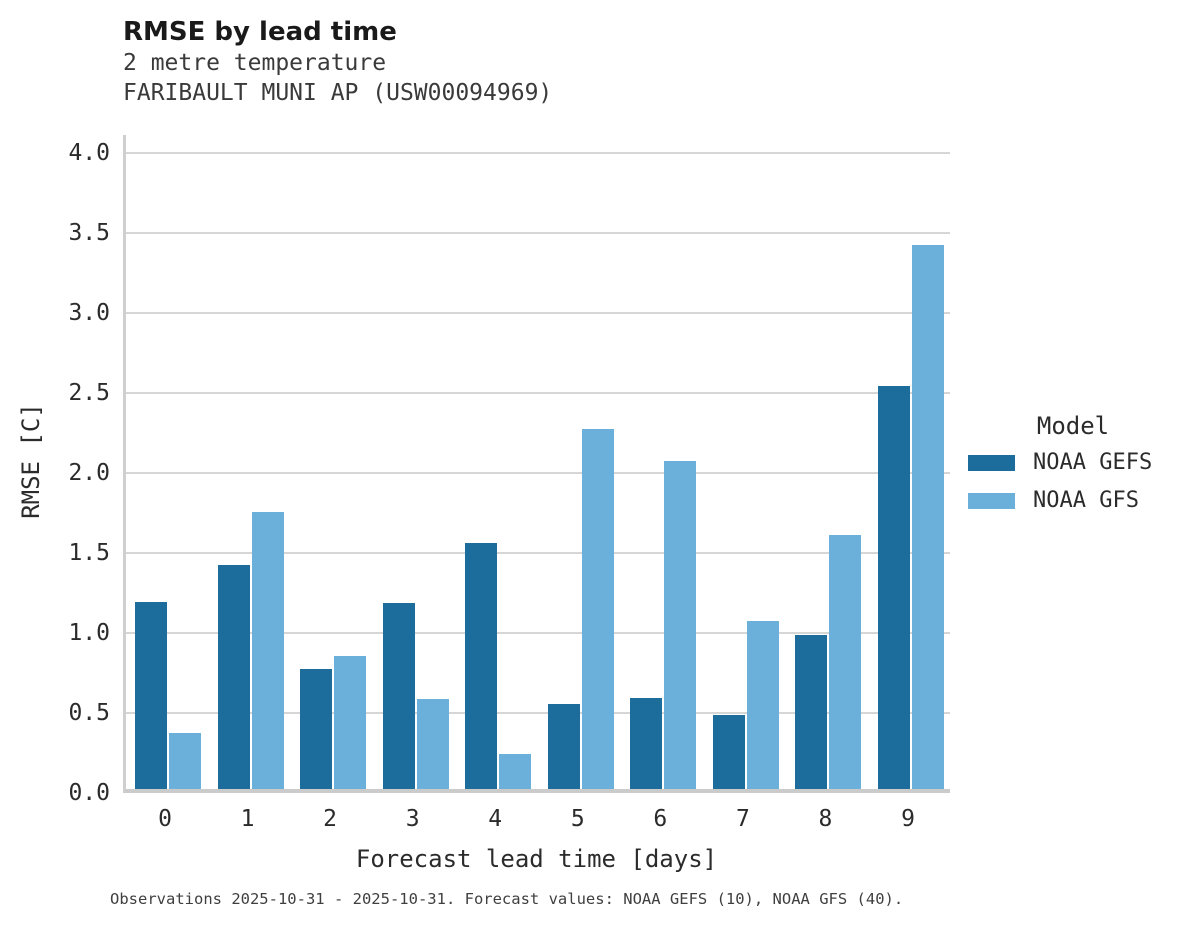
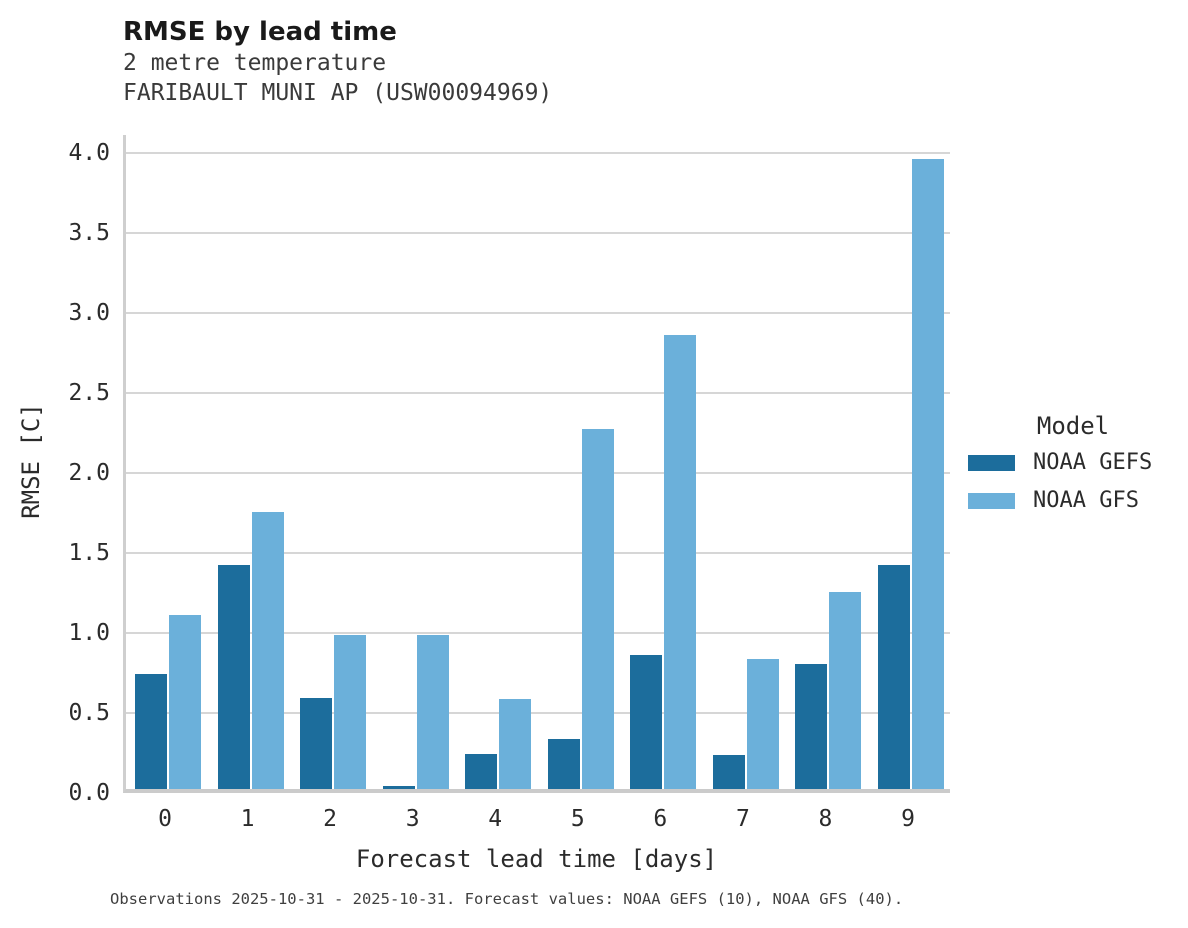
NOAA GEFS/0: 1.17 -> 0.72
NOAA GFS/0: 0.35 -> 1.09
NOAA GEFS/2: 0.75 -> 0.57
NOAA GFS/2: 0.83 -> 0.96
NOAA GEFS/3: 1.16 -> 0.02
NOAA GFS/3: 0.56 -> 0.96
NOAA GEFS/4: 1.54 -> 0.22
NOAA GFS/4: 0.22 -> 0.56
NOAA GEFS/5: 0.53 -> 0.31
NOAA GEFS/6: 0.57 -> 0.84
NOAA GFS/6: 2.05 -> 2.84
NOAA GEFS/7: 0.46 -> 0.21
NOAA GFS/7: 1.05 -> 0.81
NOAA GEFS/8: 0.96 -> 0.78
NOAA GFS/8: 1.59 -> 1.23
NOAA GEFS/9: 2.52 -> 1.40
NOAA GFS/9: 3.40 -> 3.94
